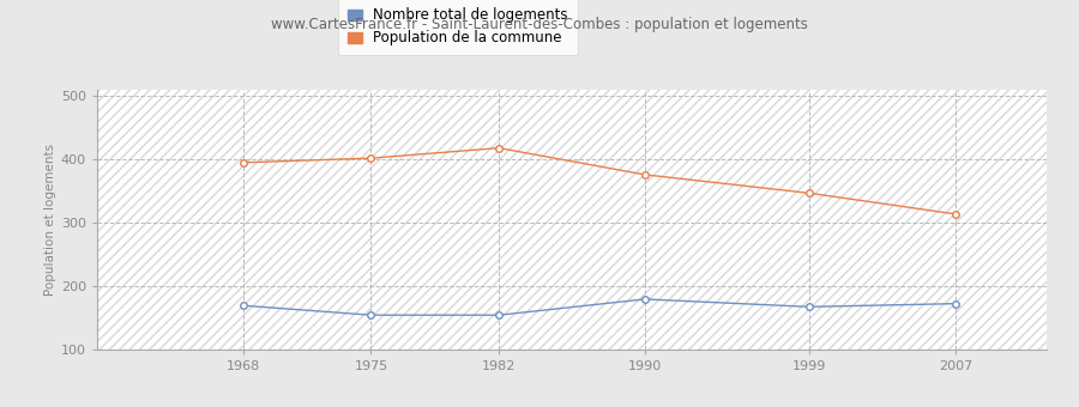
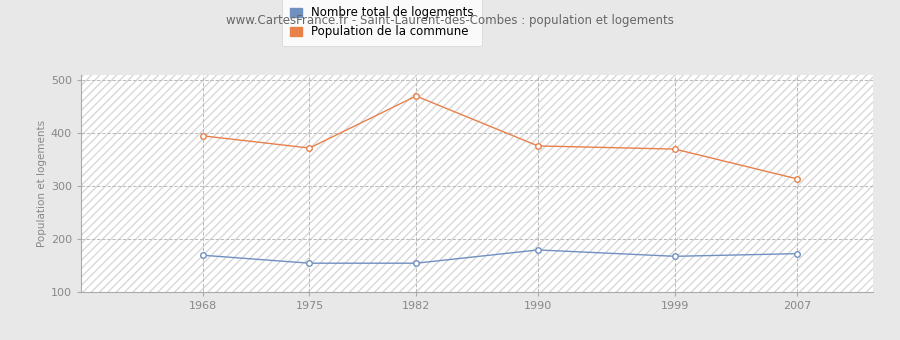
Population de la commune/1975: 402 -> 372
Population de la commune/1982: 418 -> 470
Population de la commune/1999: 347 -> 370
